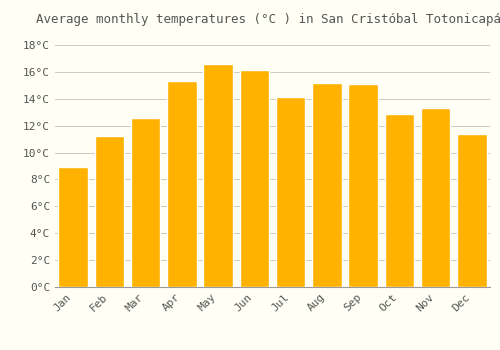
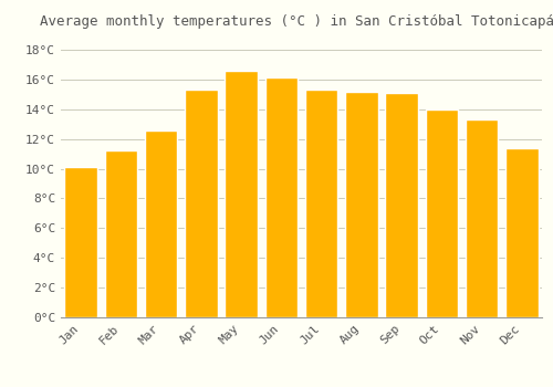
Jan: 8.9°C -> 10.1°C
Jul: 14.1°C -> 15.3°C
Oct: 12.9°C -> 14.0°C
